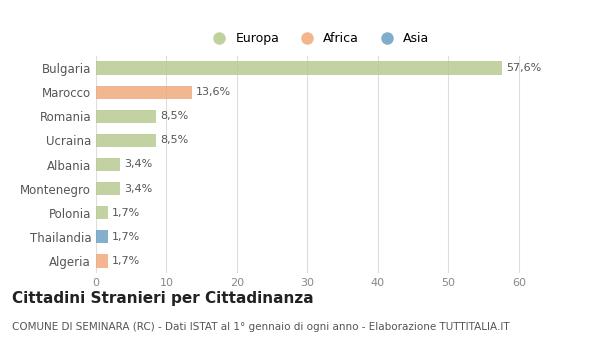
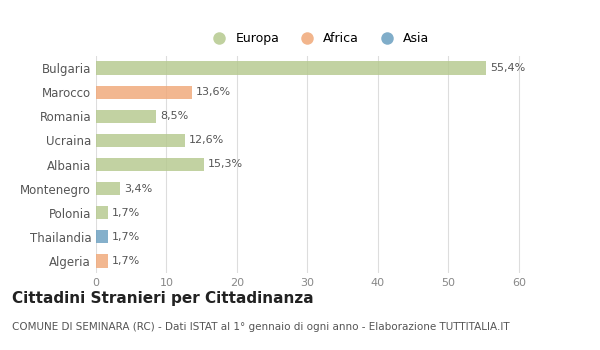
Bulgaria: 57,6% -> 55,4%
Ucraina: 8,5% -> 12,6%
Albania: 3,4% -> 15,3%
